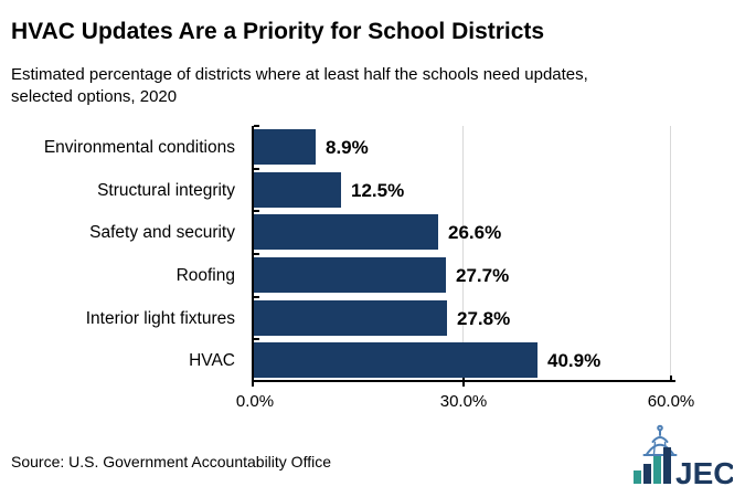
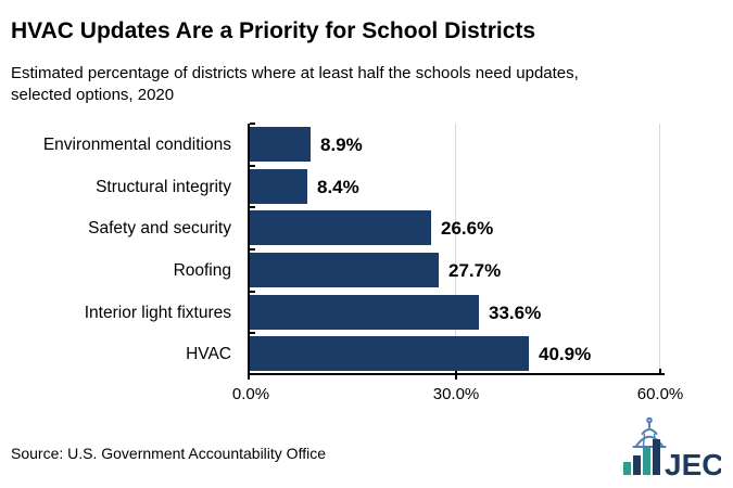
Structural integrity: 12.5% -> 8.4%
Interior light fixtures: 27.8% -> 33.6%
